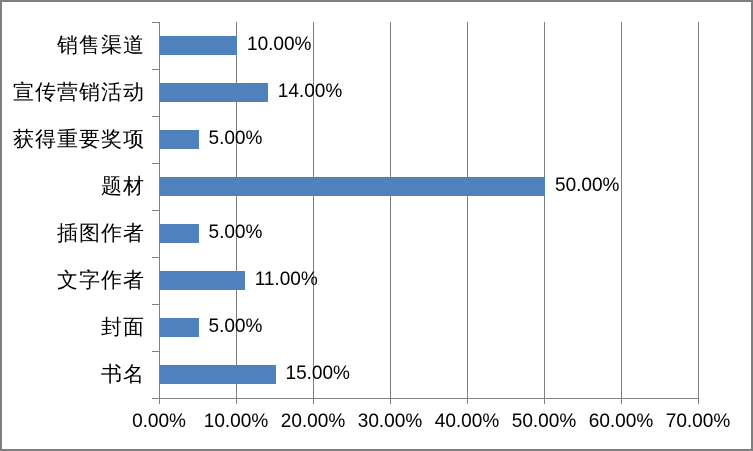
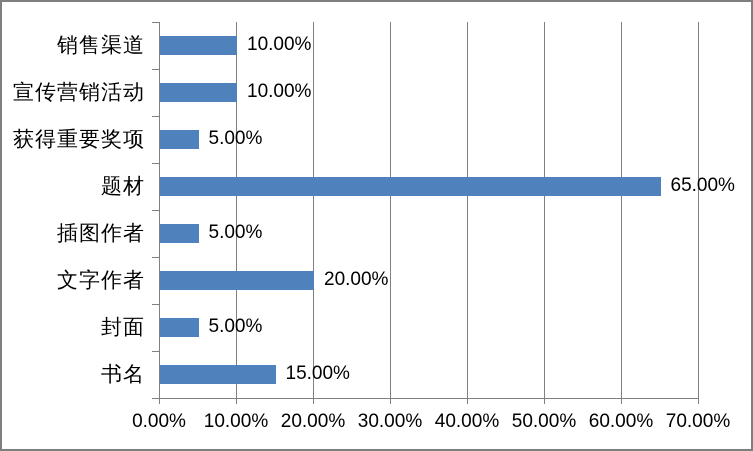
宣传营销活动: 14.00% -> 10.00%
题材: 50.00% -> 65.00%
文字作者: 11.00% -> 20.00%
